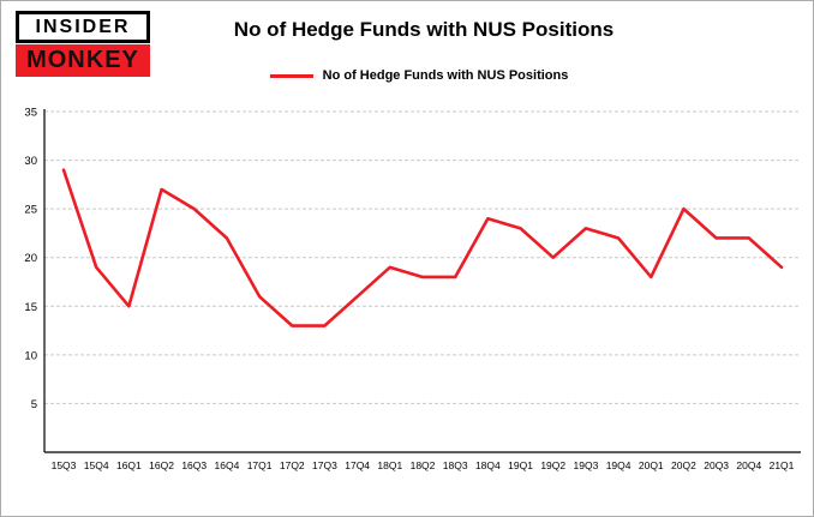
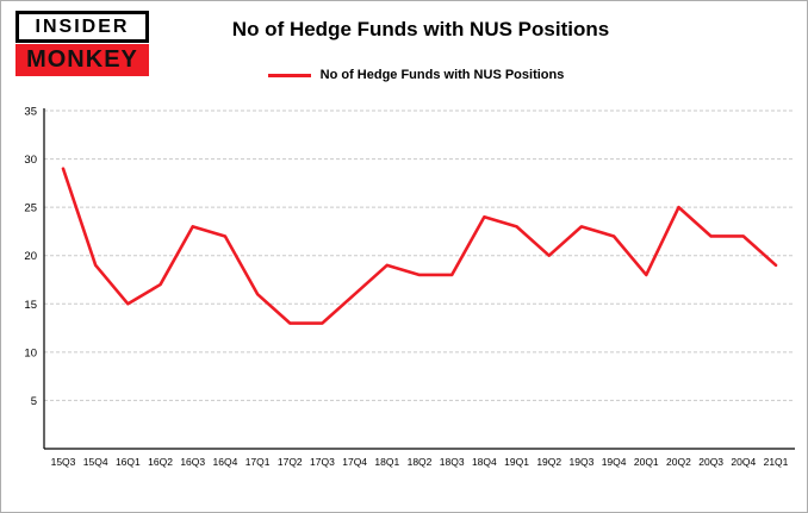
16Q2: 27 -> 17
16Q3: 25 -> 23
